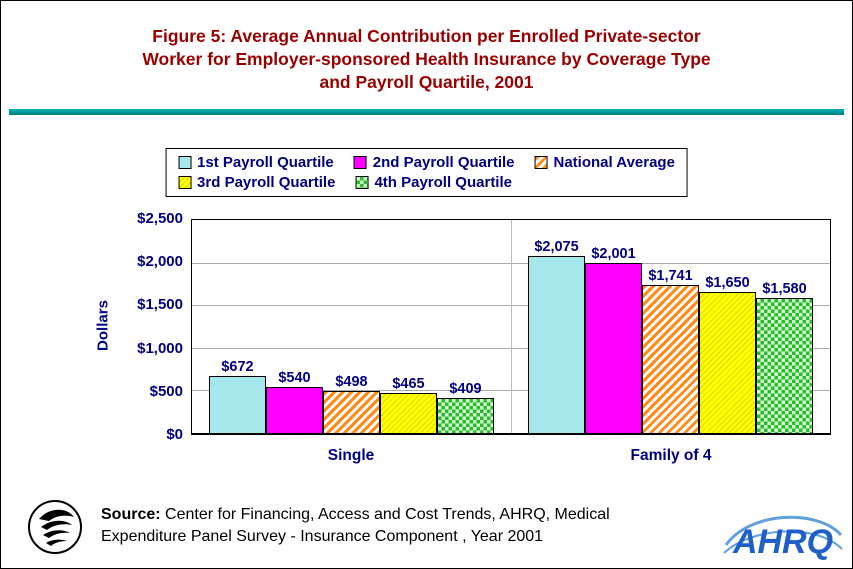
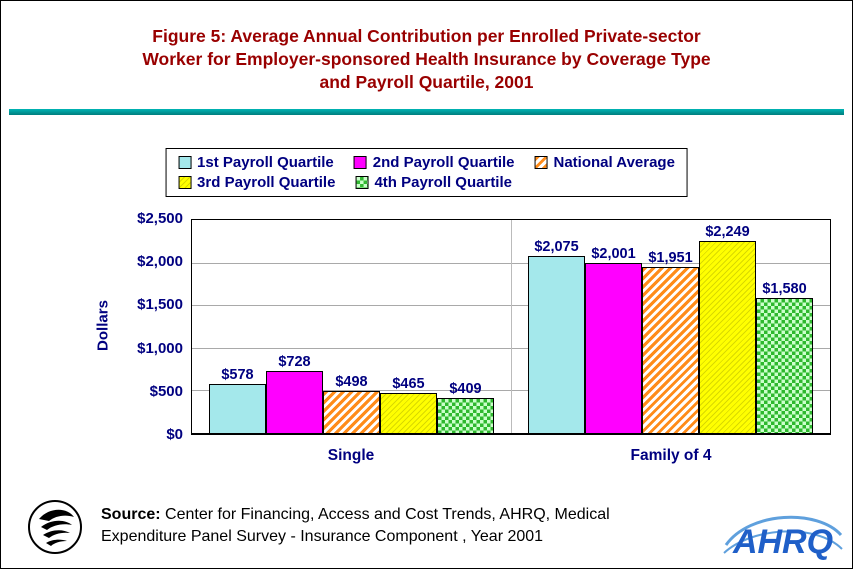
1st Payroll Quartile/Single: $672 -> $578
2nd Payroll Quartile/Single: $540 -> $728
National Average/Family of 4: $1,741 -> $1,951
3rd Payroll Quartile/Family of 4: $1,650 -> $2,249
